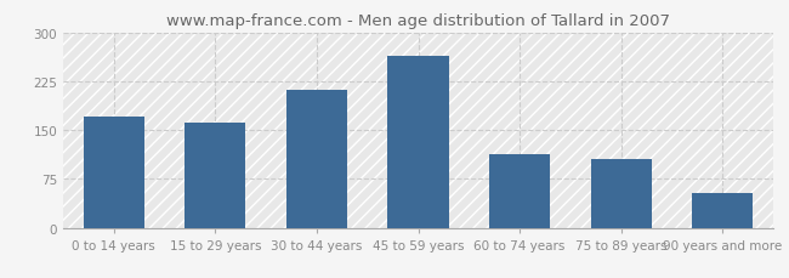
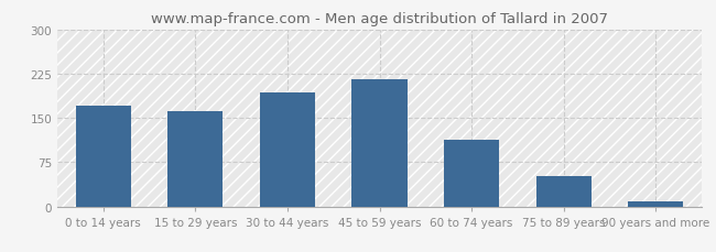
30 to 44 years: 212 -> 193
45 to 59 years: 264 -> 215
75 to 89 years: 106 -> 52
90 years and more: 54 -> 8
